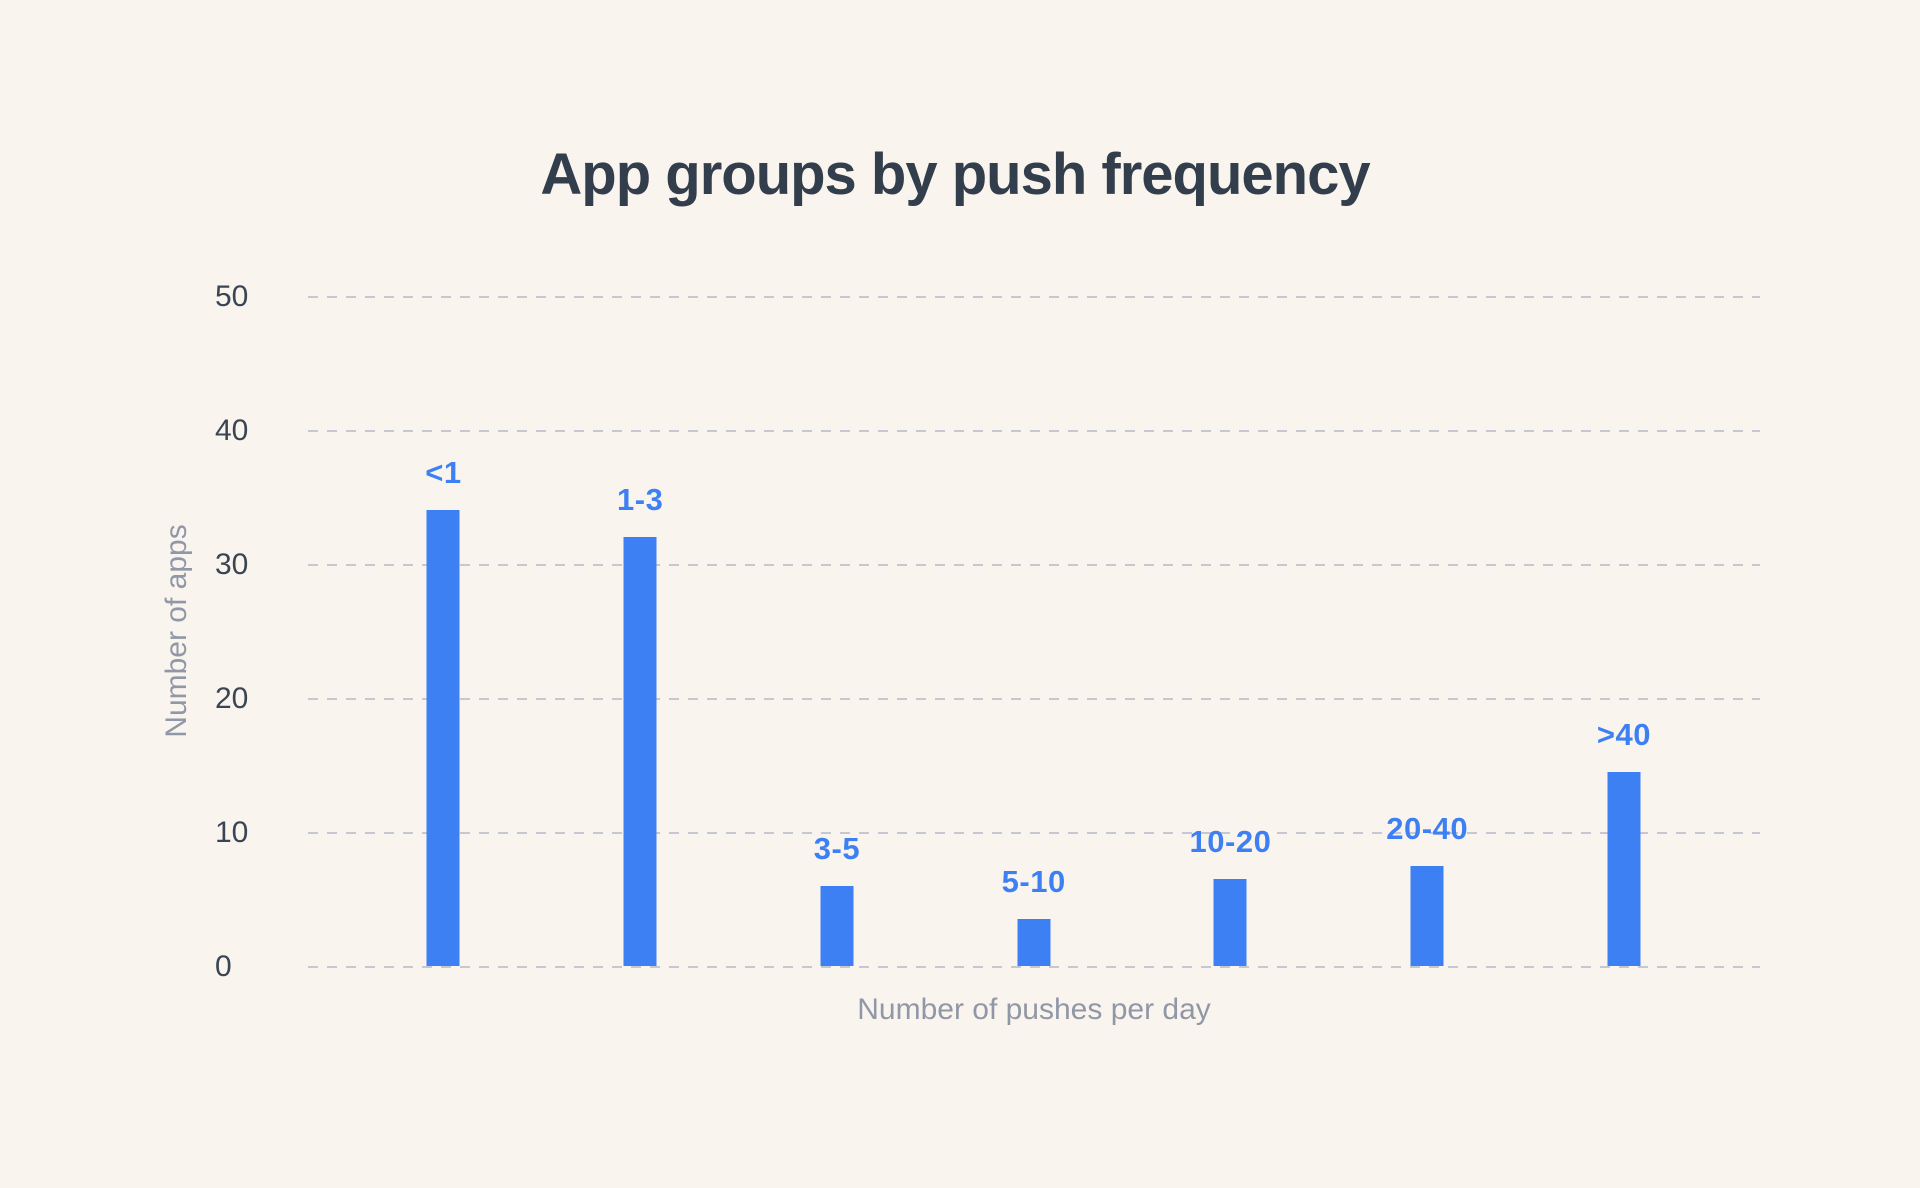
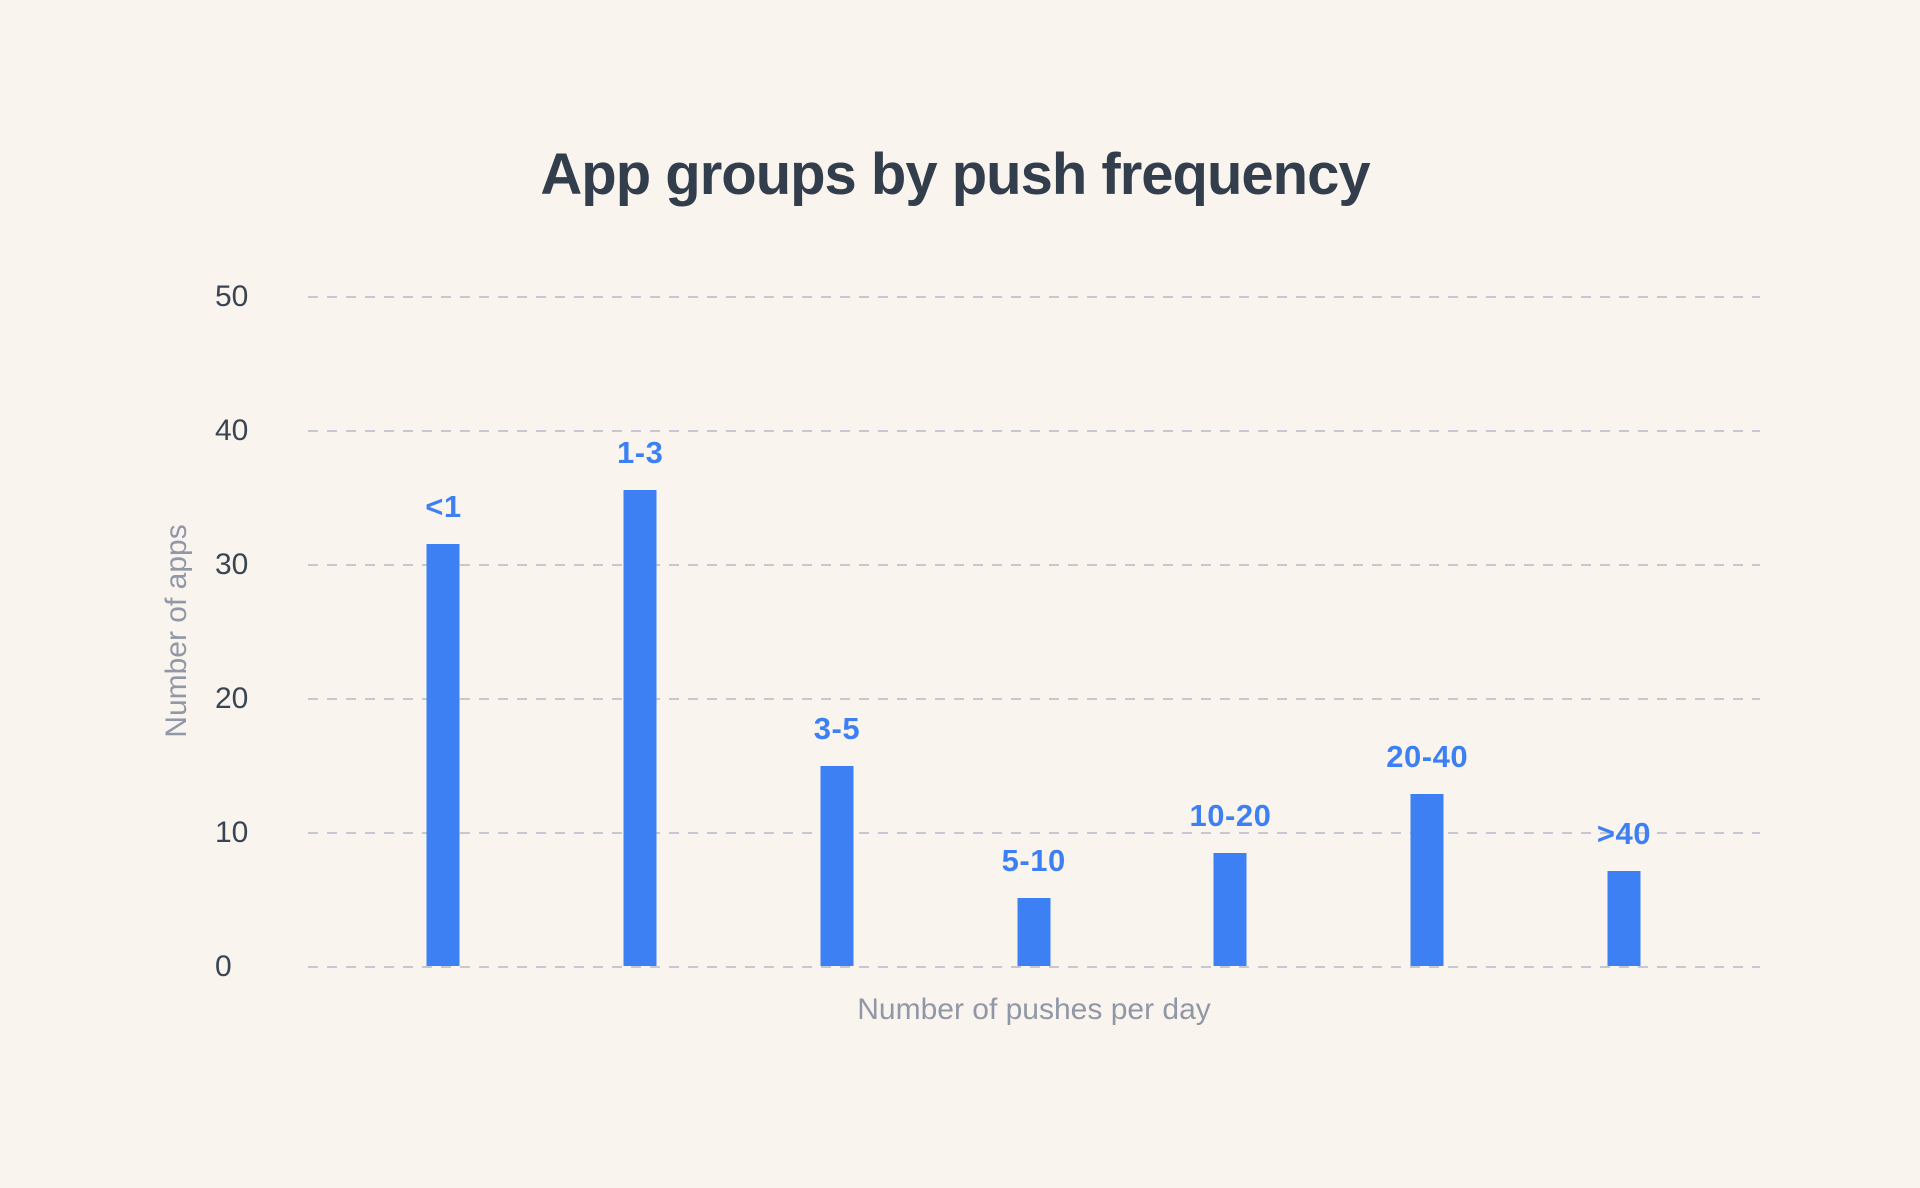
<1: 34.0 -> 31.5
1-3: 32.0 -> 35.5
3-5: 6.0 -> 14.9
5-10: 3.5 -> 5.1
10-20: 6.5 -> 8.4
20-40: 7.5 -> 12.8
>40: 14.5 -> 7.1
